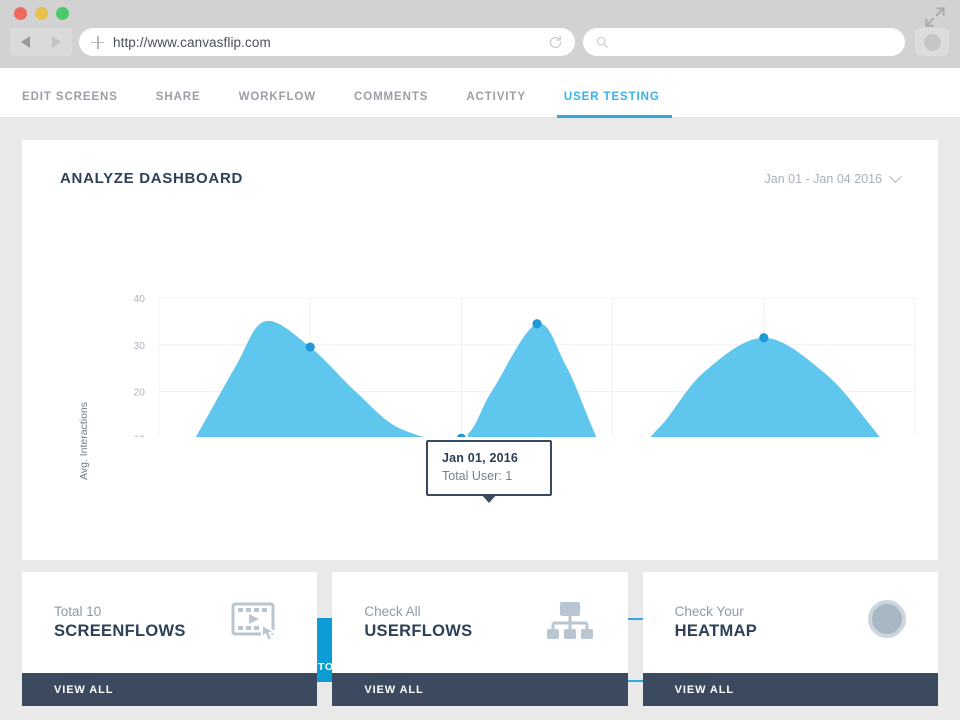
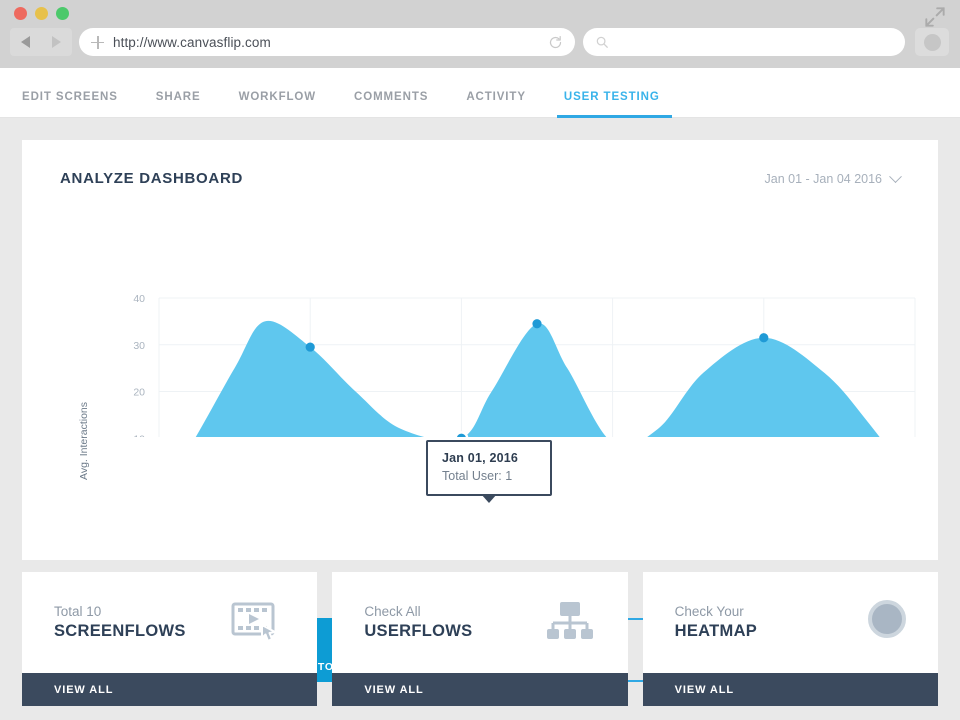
2030: 5 -> 9
